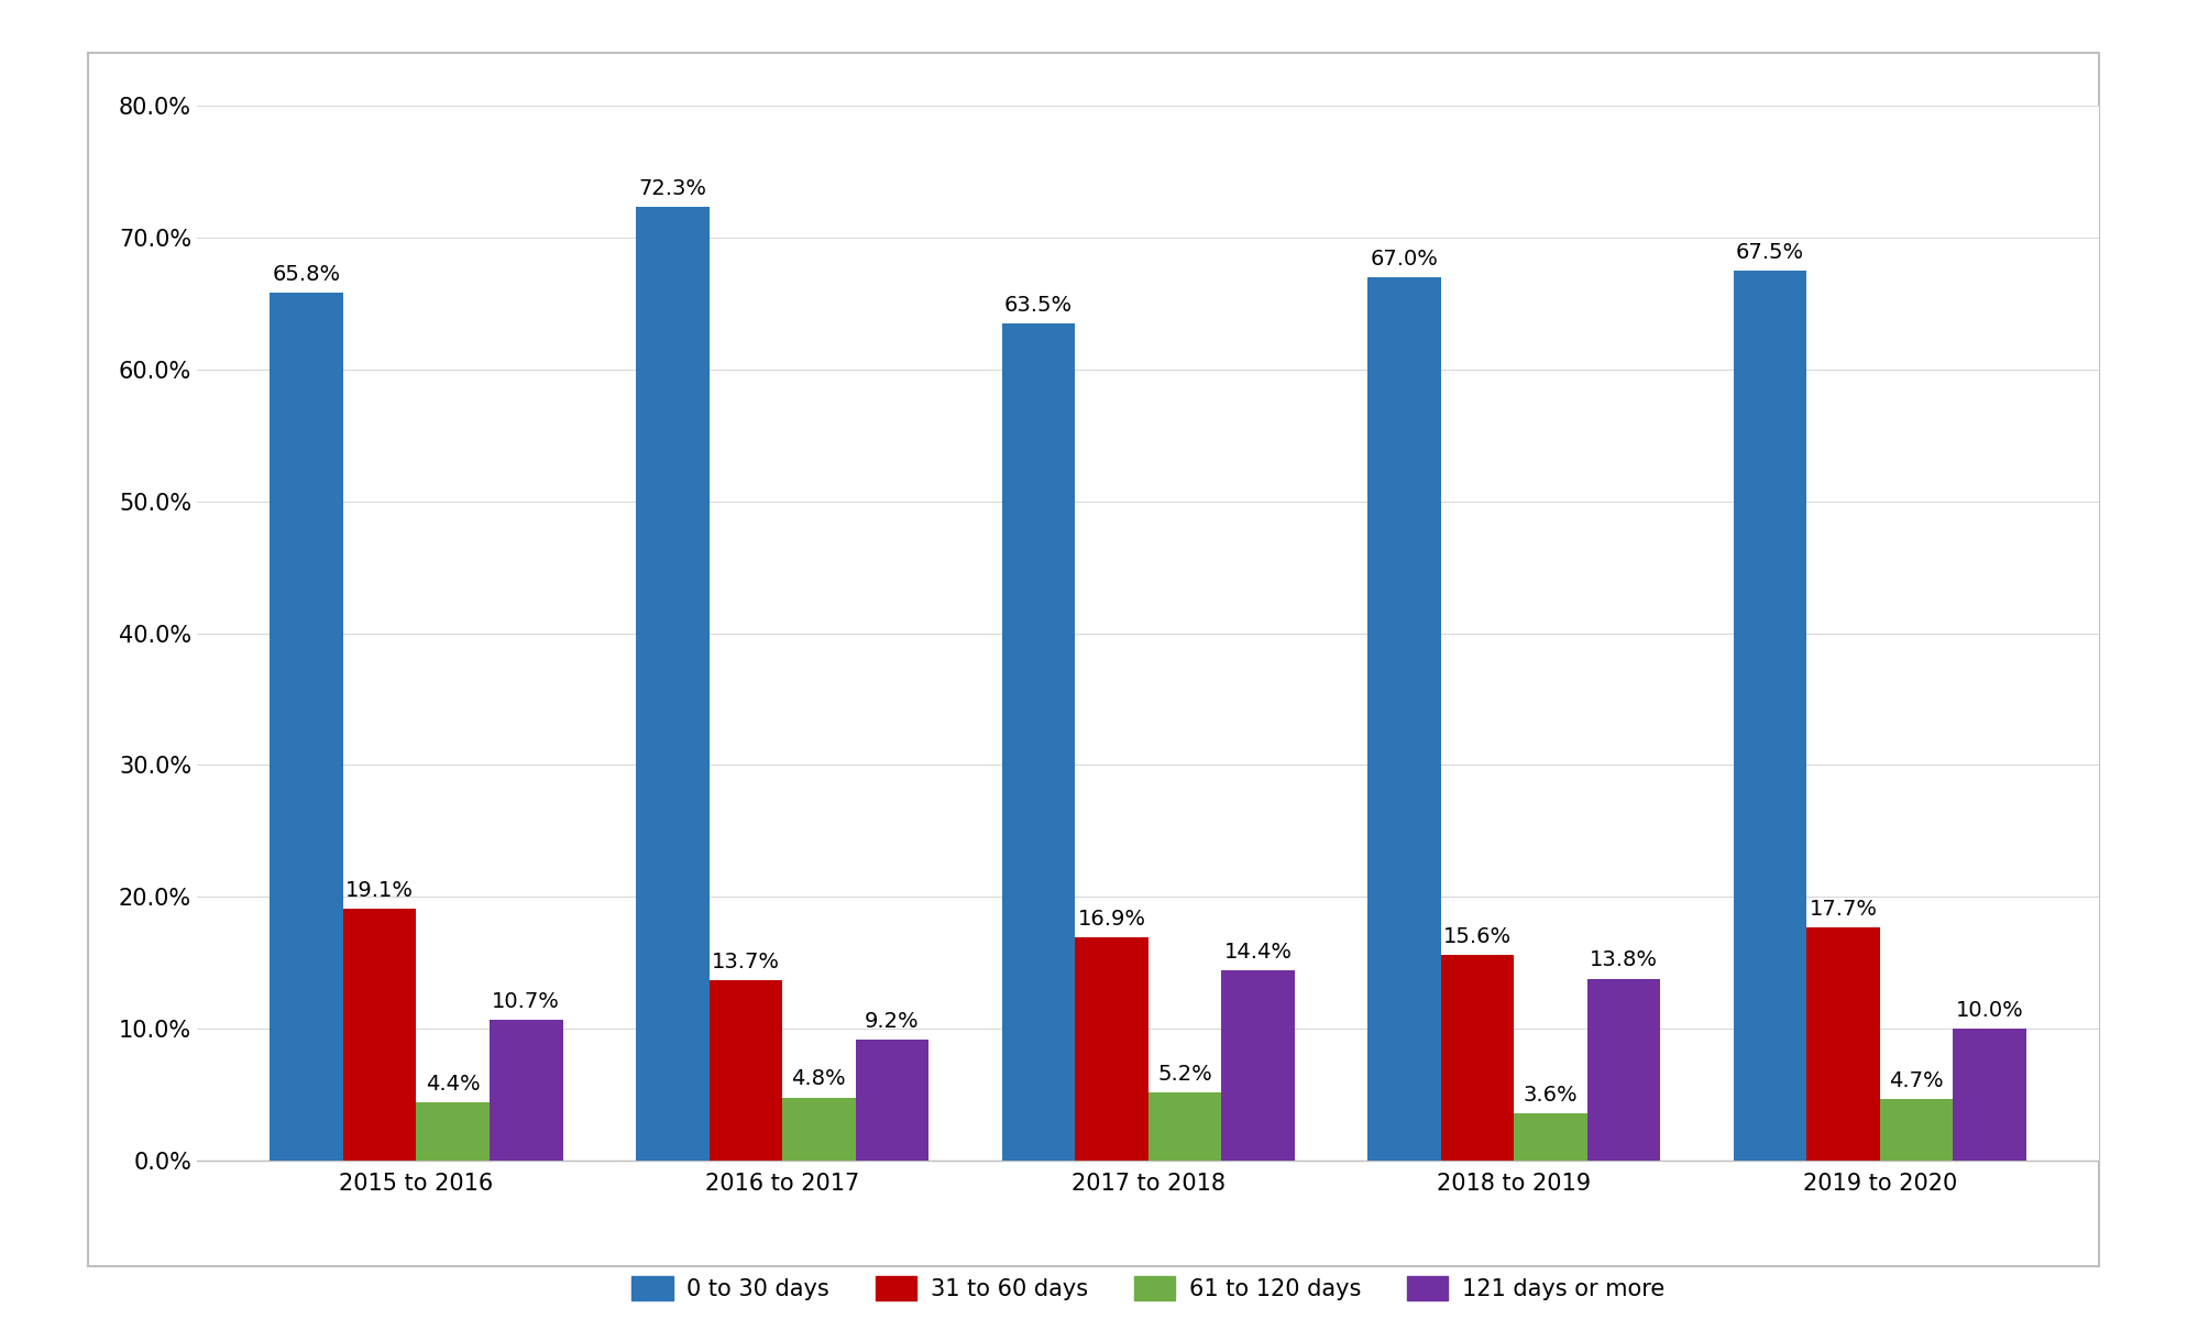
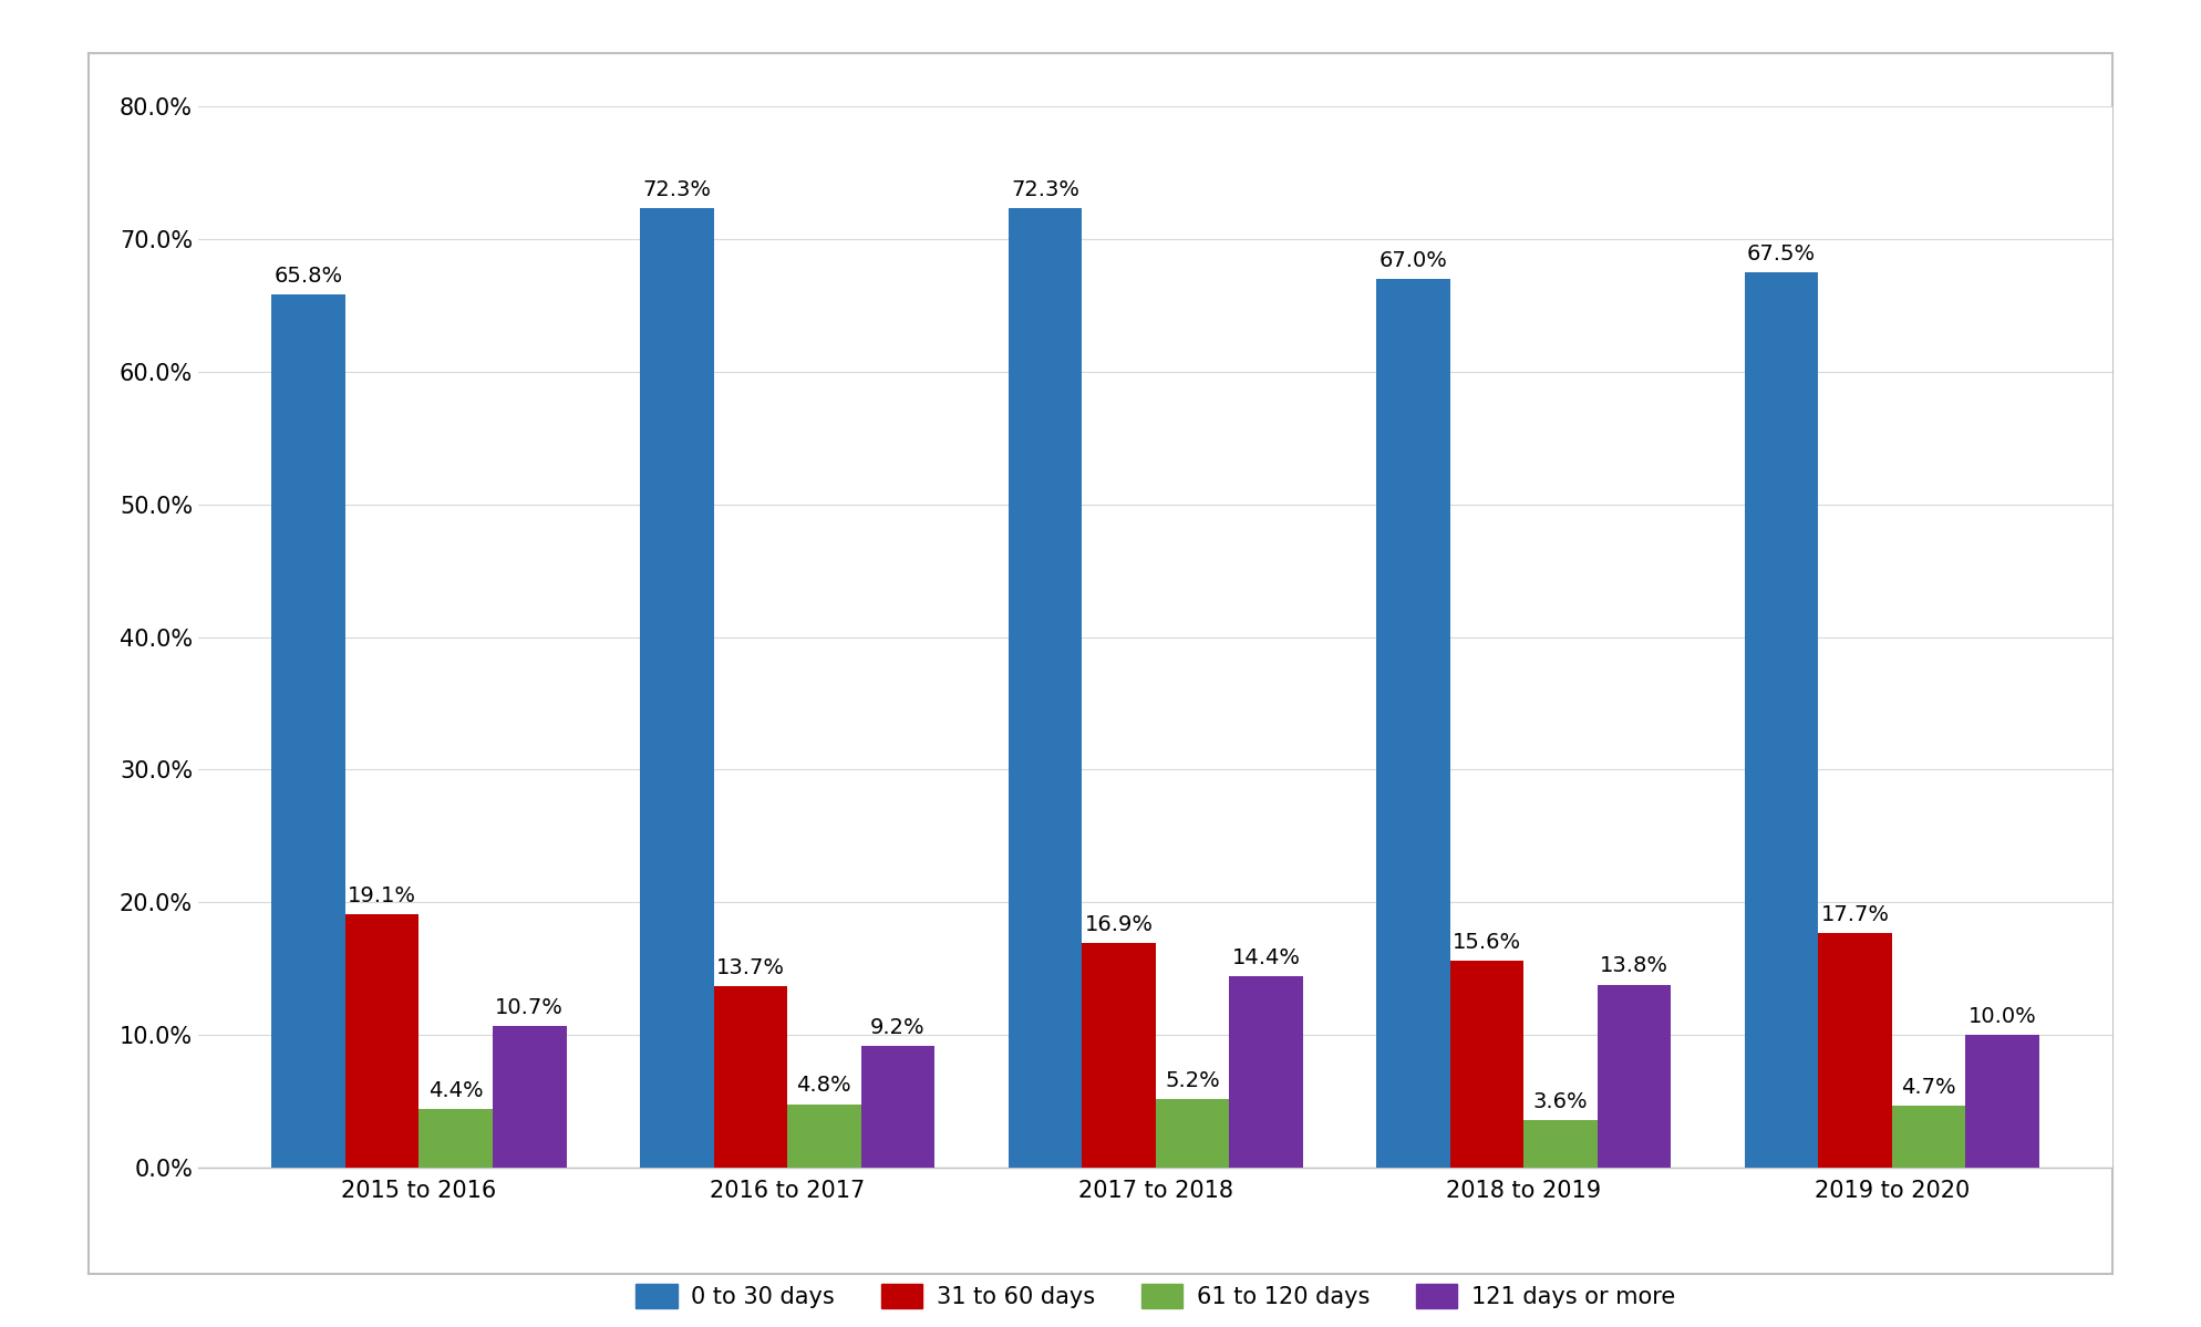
0 to 30 days/2017 to 2018: 63.5% -> 72.3%
